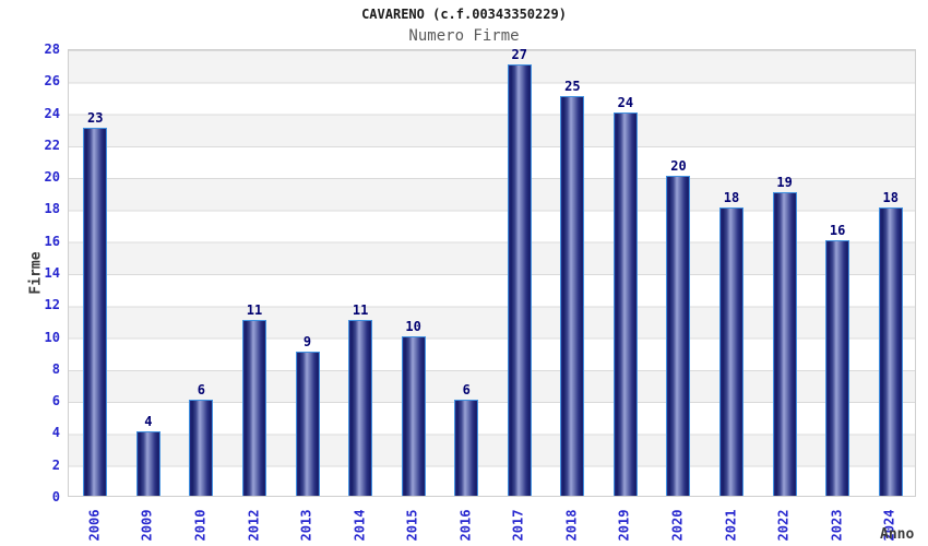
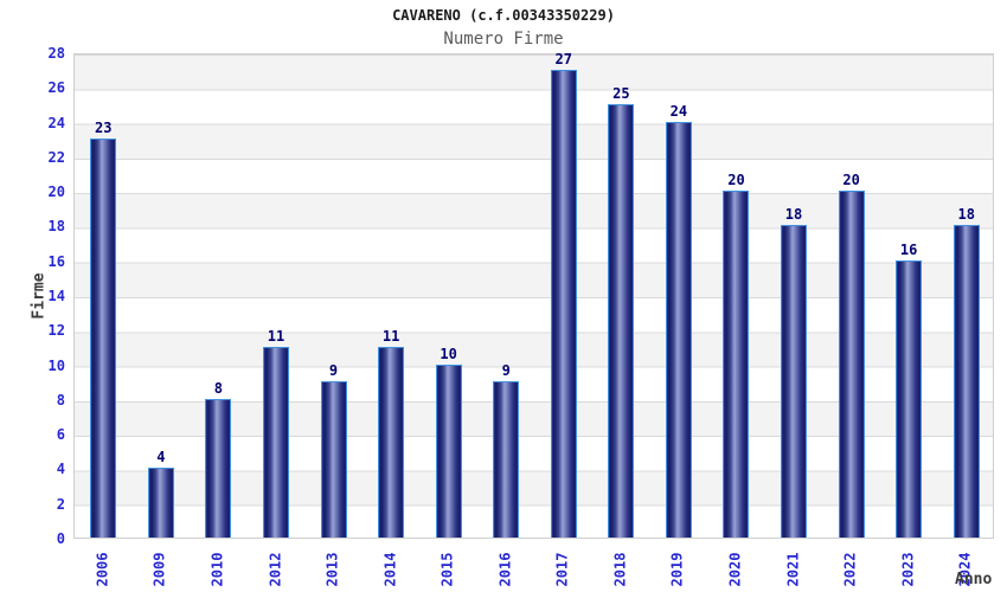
2010: 6 -> 8
2016: 6 -> 9
2022: 19 -> 20
